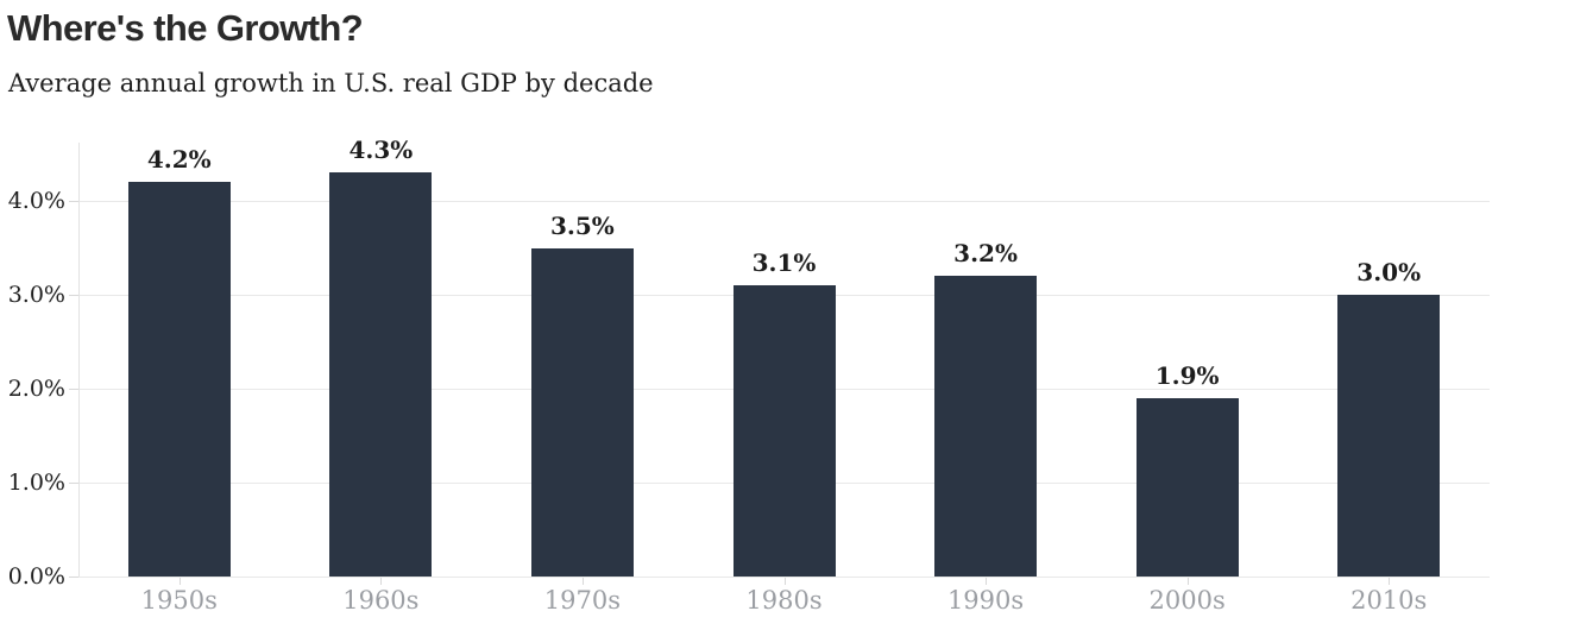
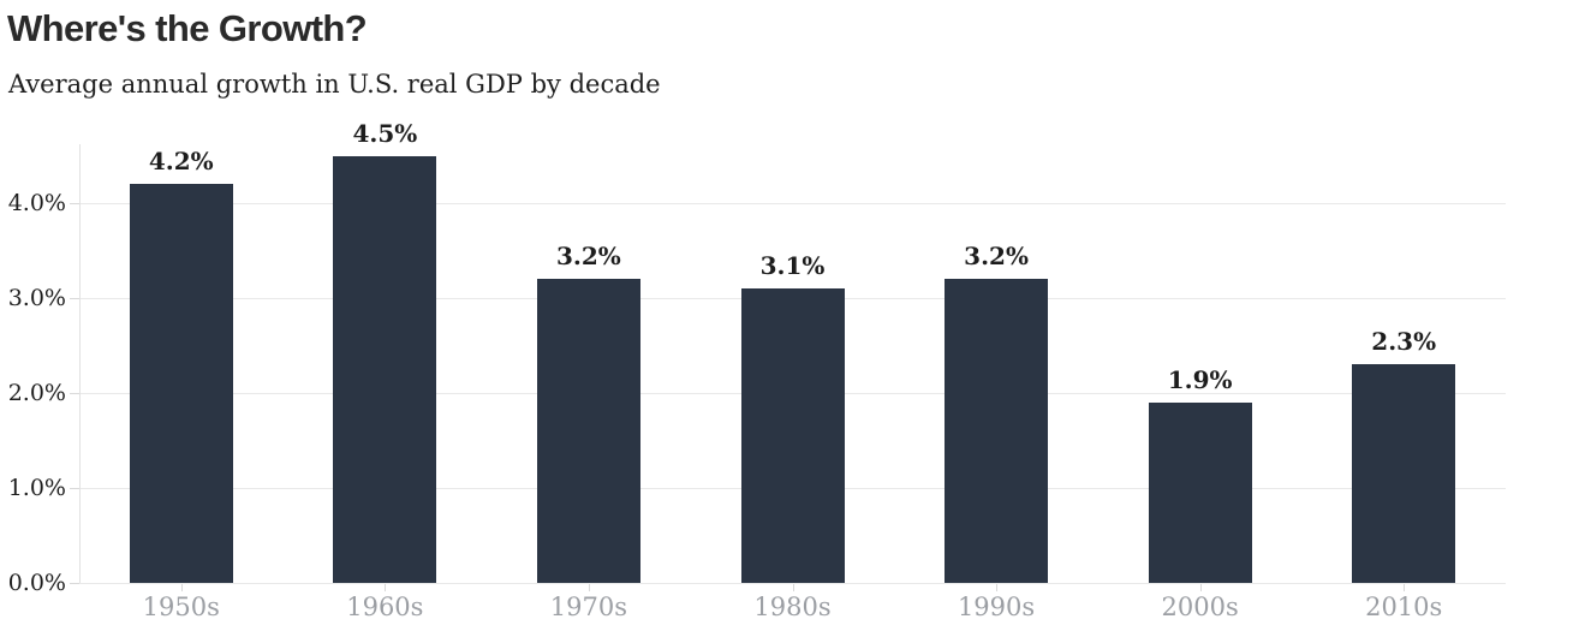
1960s: 4.3% -> 4.5%
1970s: 3.5% -> 3.2%
2010s: 3.0% -> 2.3%
